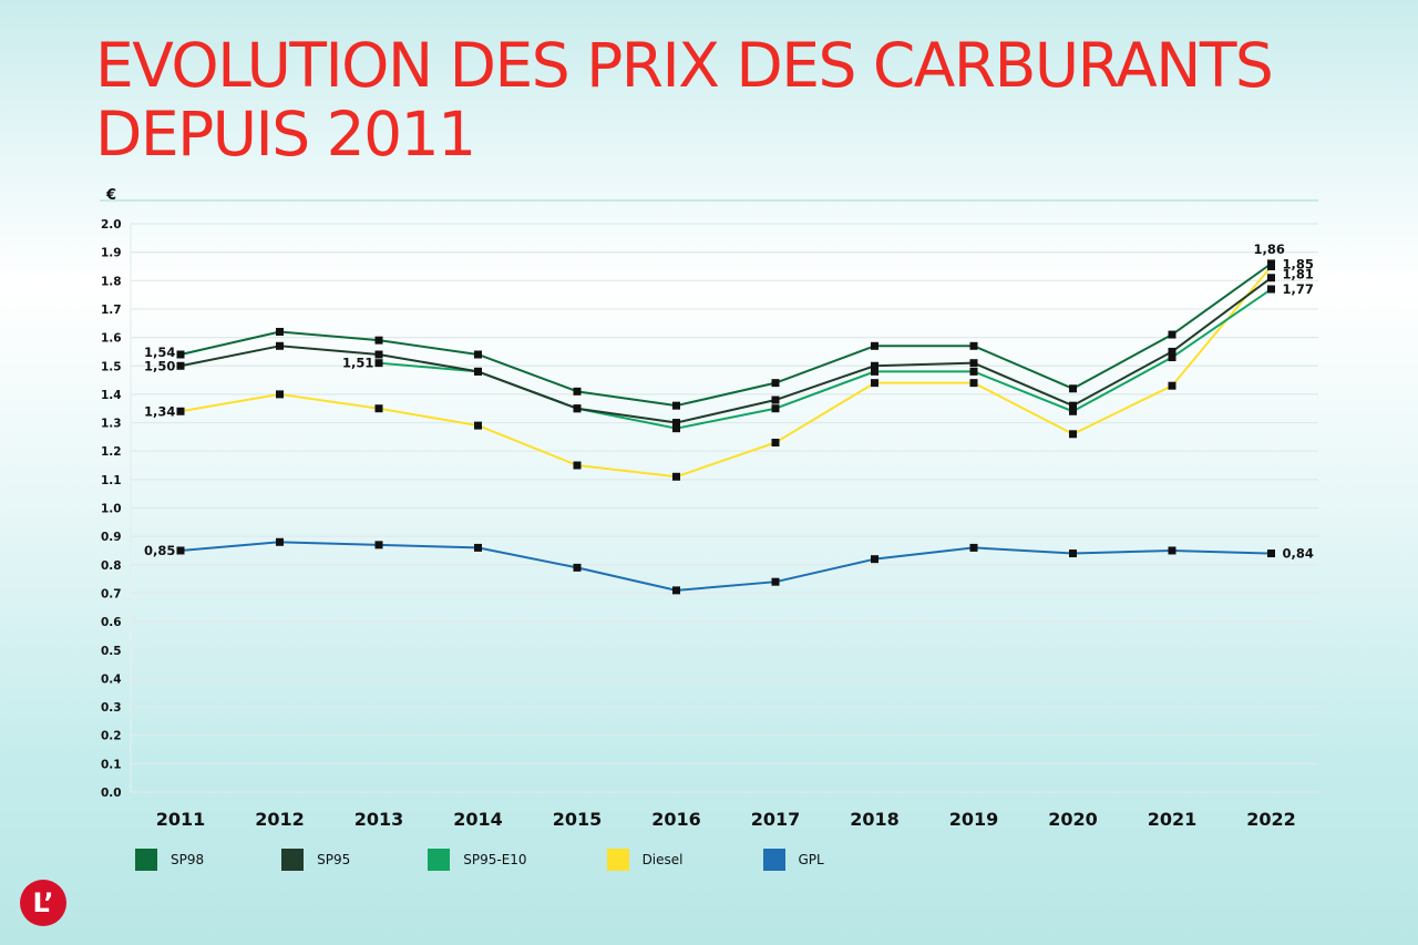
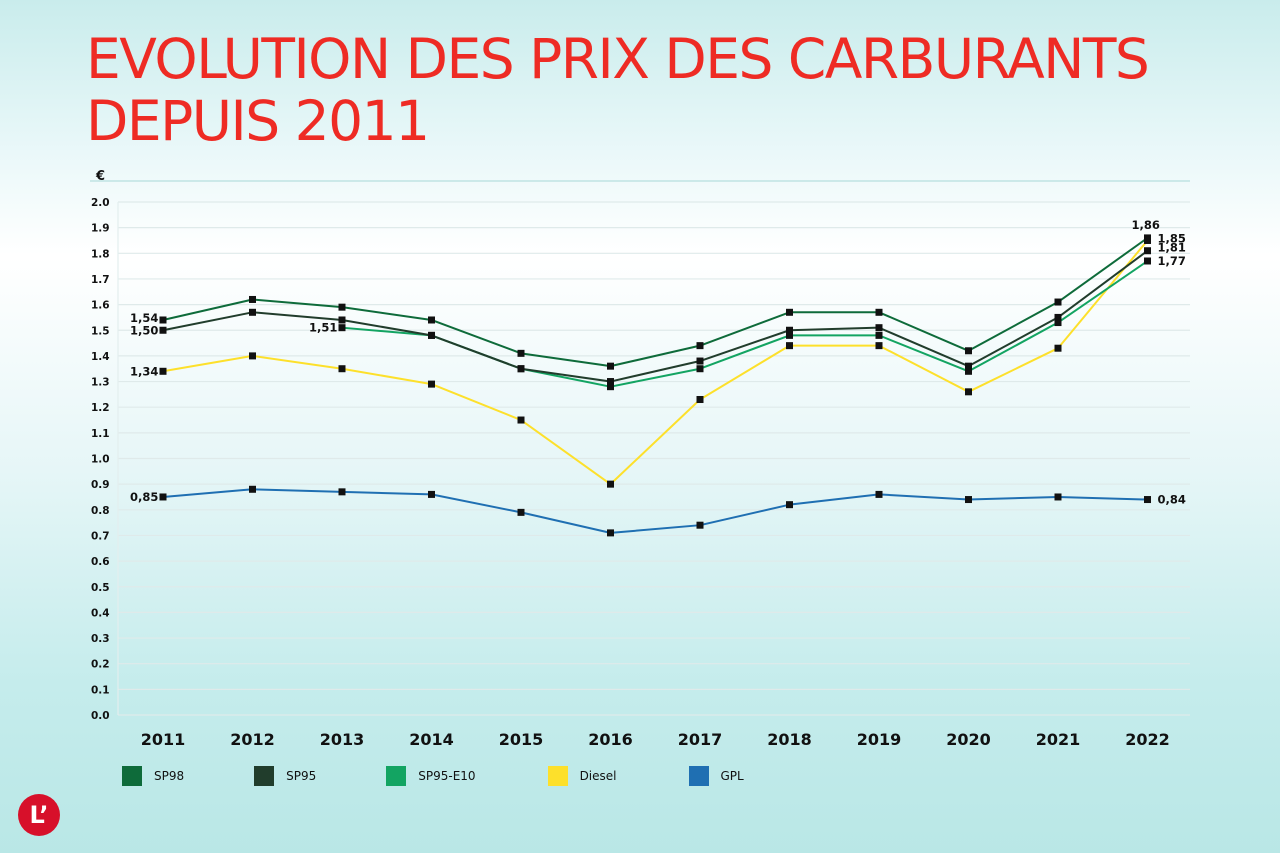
Diesel/2016: 1.11 -> 0.90
